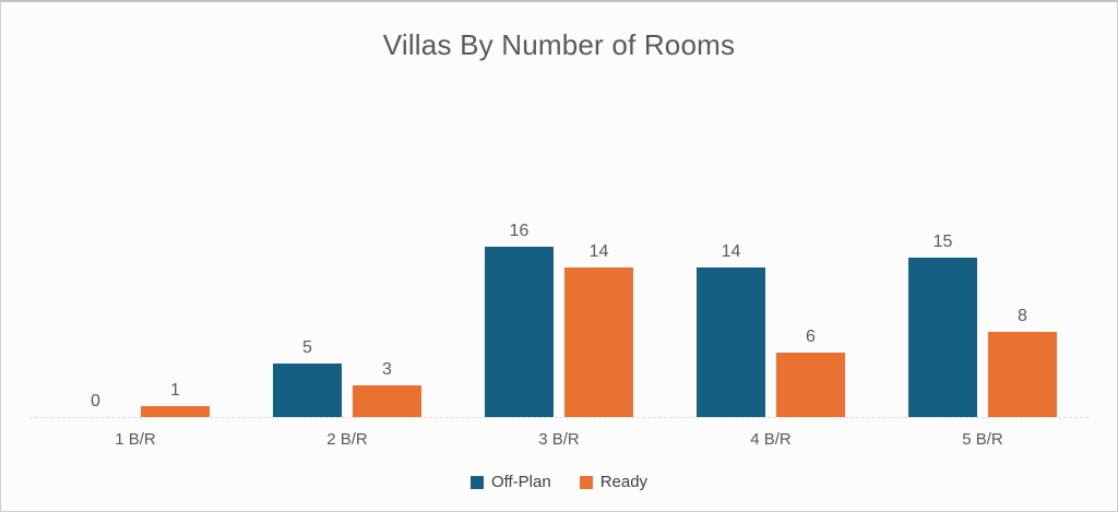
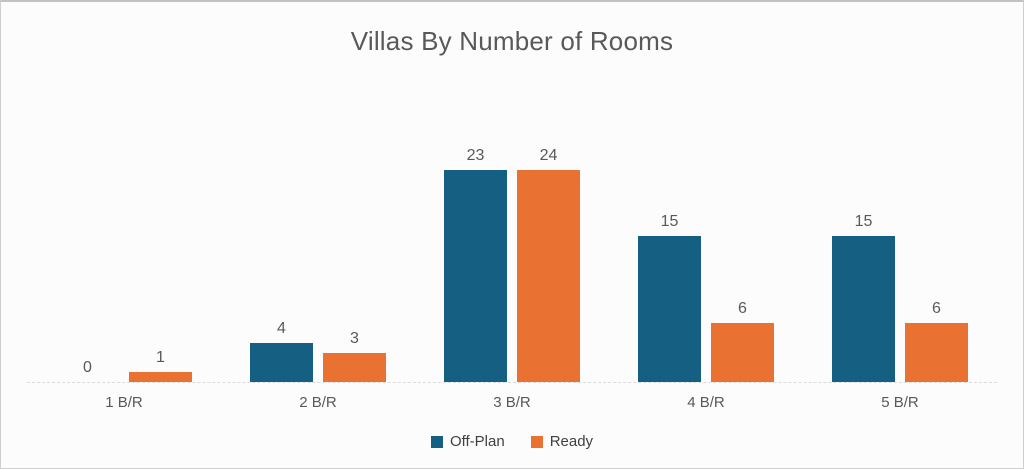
Off-Plan/2 B/R: 5 -> 4
Off-Plan/3 B/R: 16 -> 23
Ready/3 B/R: 14 -> 24
Off-Plan/4 B/R: 14 -> 15
Ready/5 B/R: 8 -> 6
